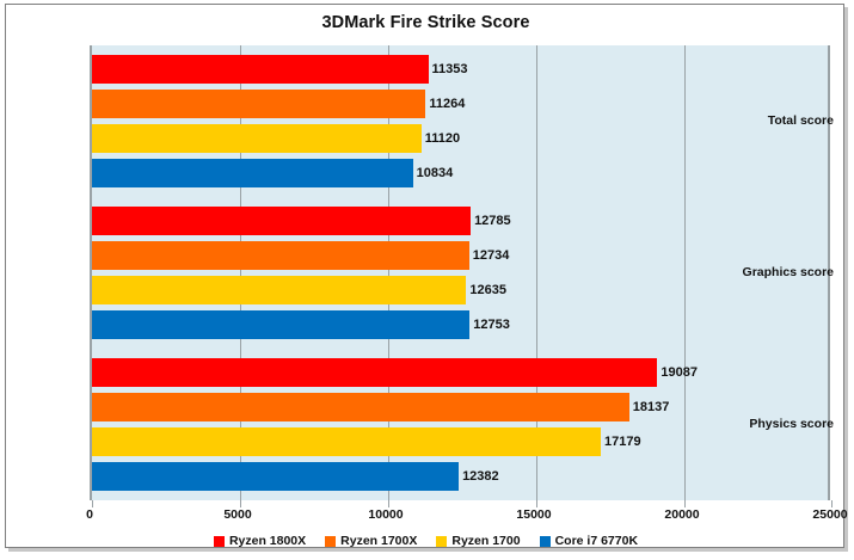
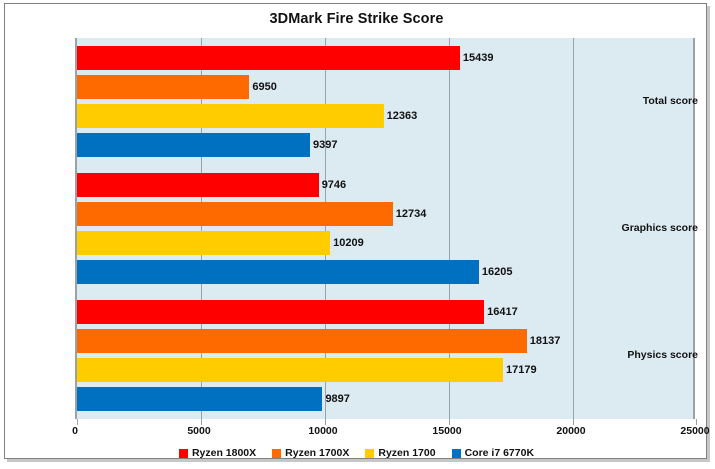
Ryzen 1800X/Total score: 11353 -> 15439
Ryzen 1700X/Total score: 11264 -> 6950
Ryzen 1700/Total score: 11120 -> 12363
Core i7 6770K/Total score: 10834 -> 9397
Ryzen 1800X/Graphics score: 12785 -> 9746
Ryzen 1700/Graphics score: 12635 -> 10209
Core i7 6770K/Graphics score: 12753 -> 16205
Ryzen 1800X/Physics score: 19087 -> 16417
Core i7 6770K/Physics score: 12382 -> 9897
